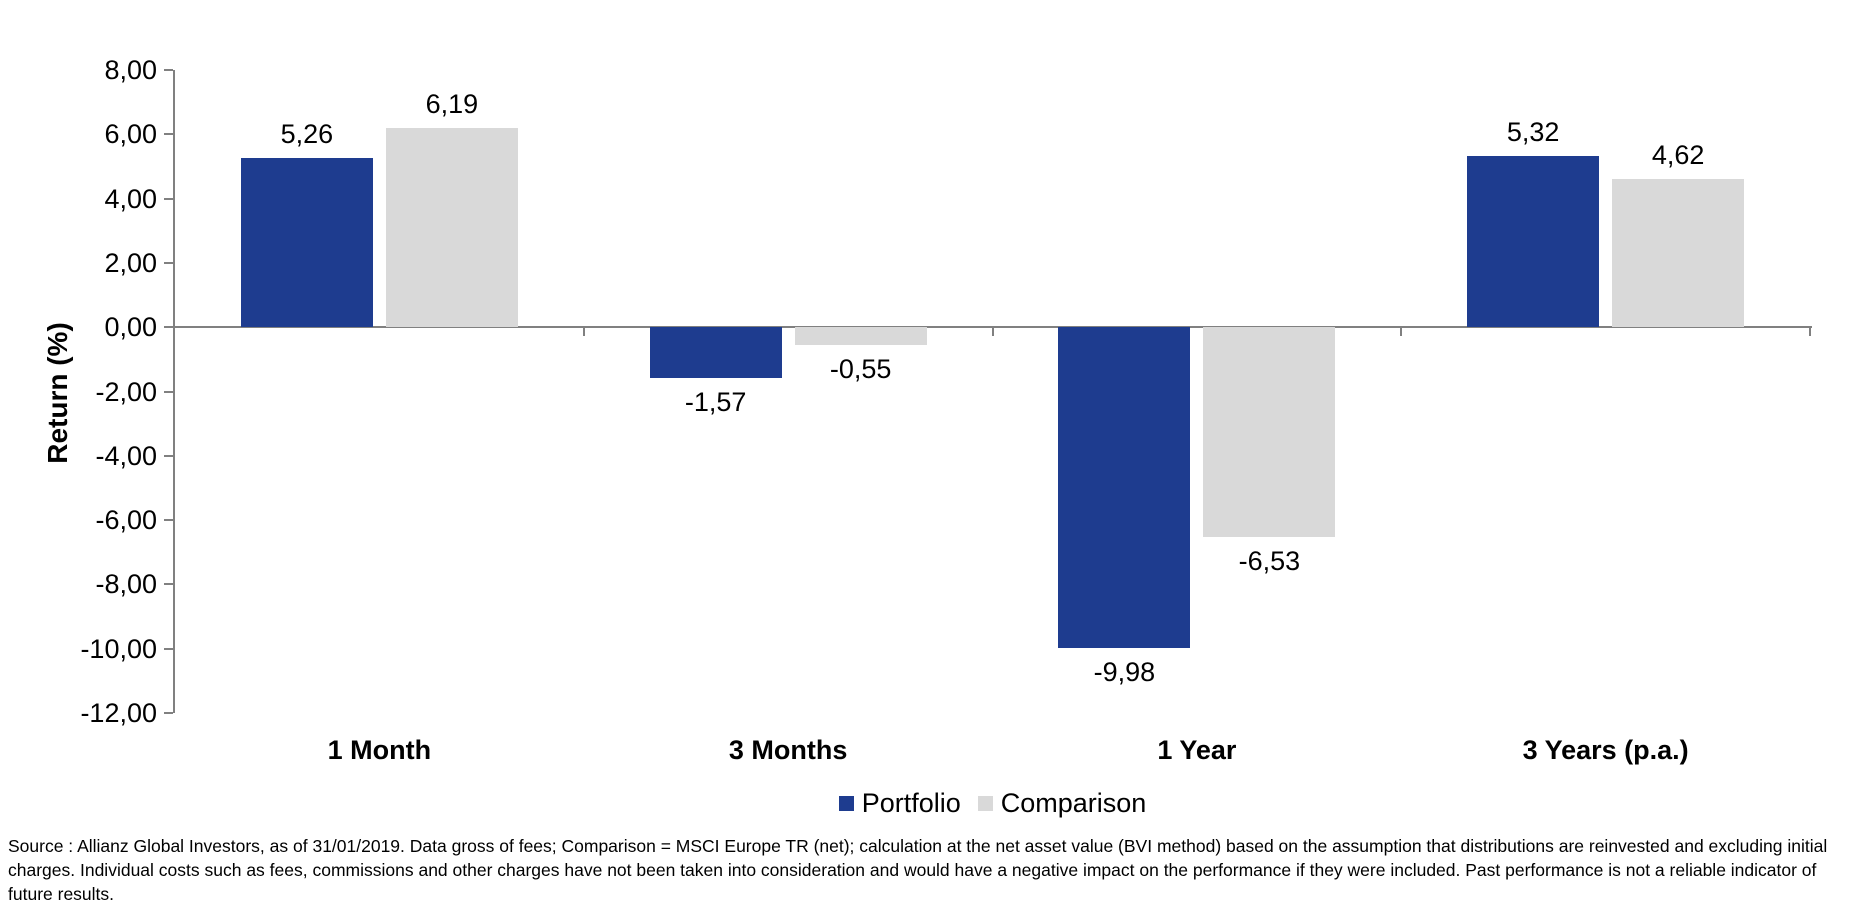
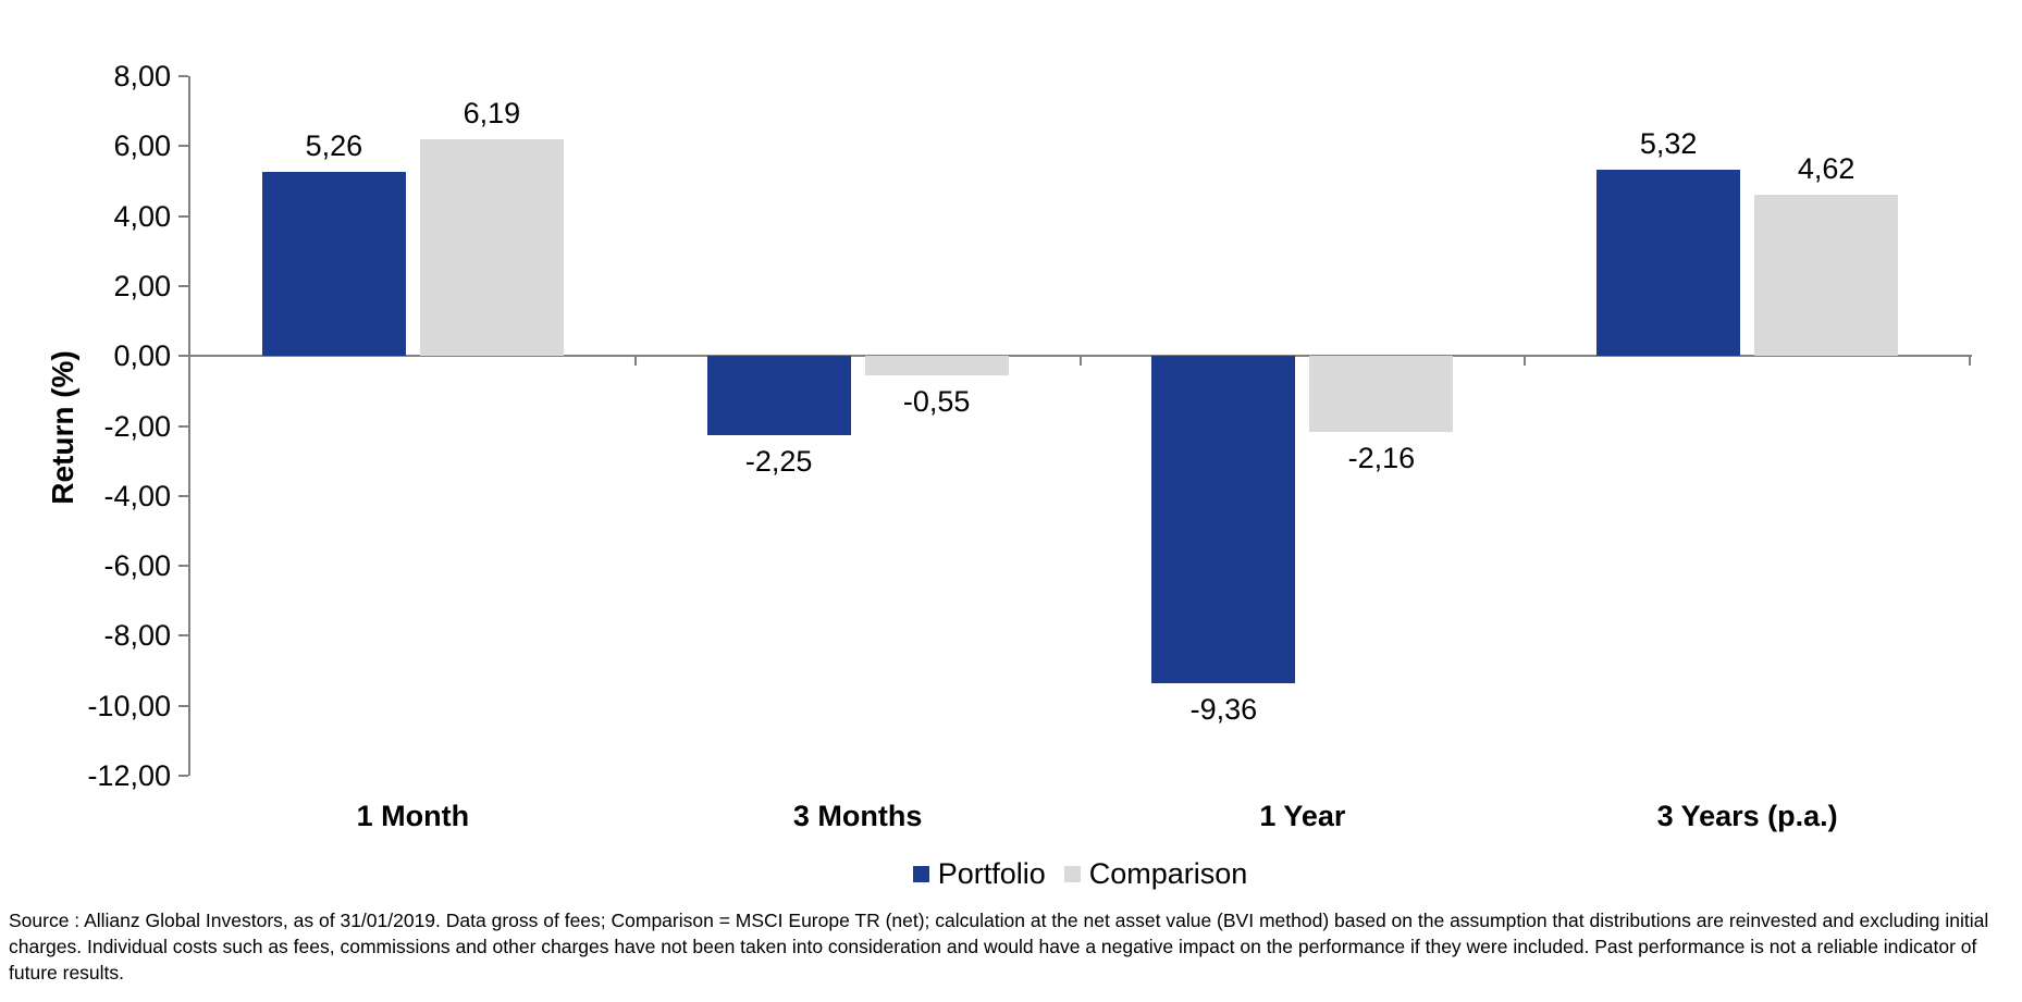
Portfolio/3 Months: -1,57 -> -2,25
Portfolio/1 Year: -9,98 -> -9,36
Comparison/1 Year: -6,53 -> -2,16
